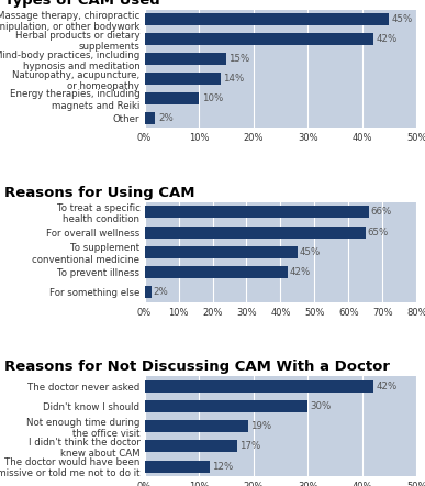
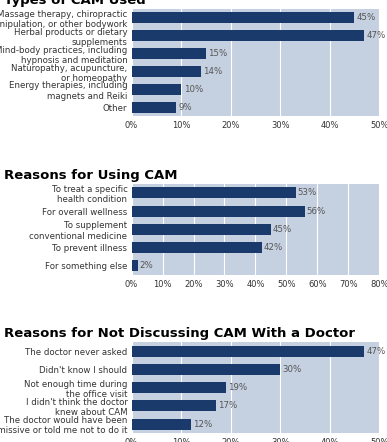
Herbal products or dietary supplements: 42% -> 47%
Other: 2% -> 9%
To treat a specific health condition: 66% -> 53%
For overall wellness: 65% -> 56%
The doctor never asked: 42% -> 47%
